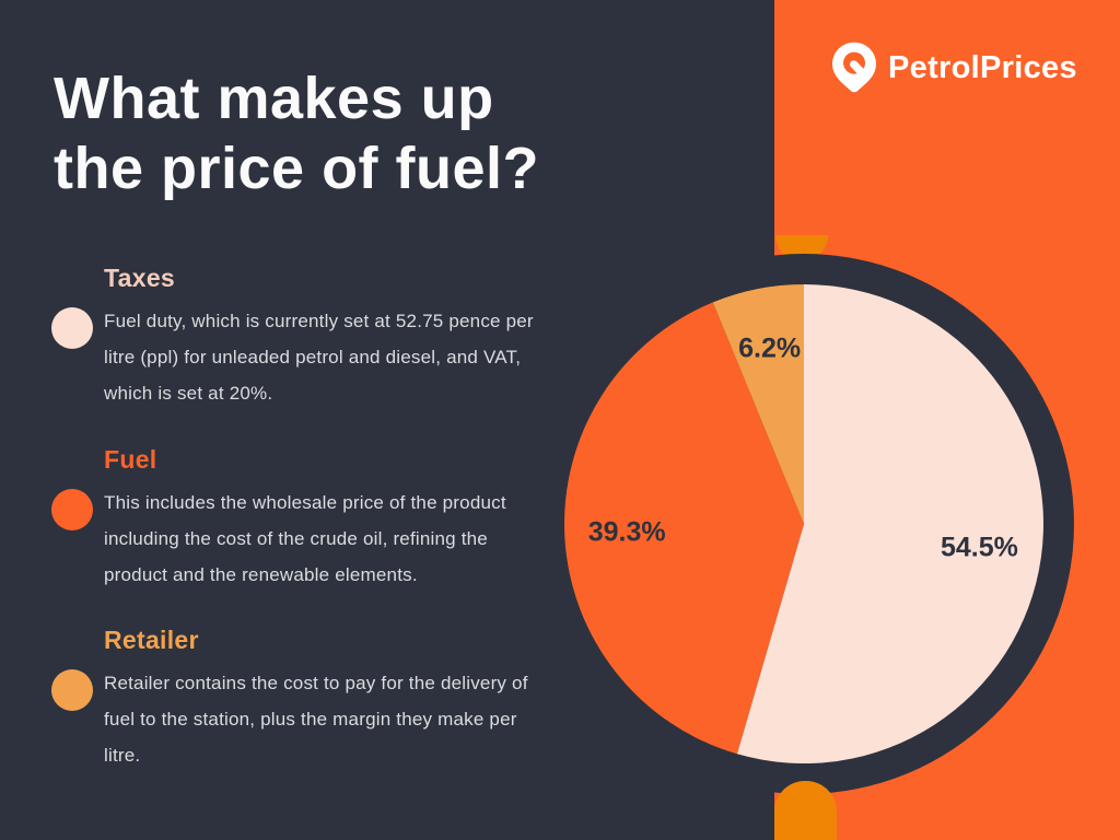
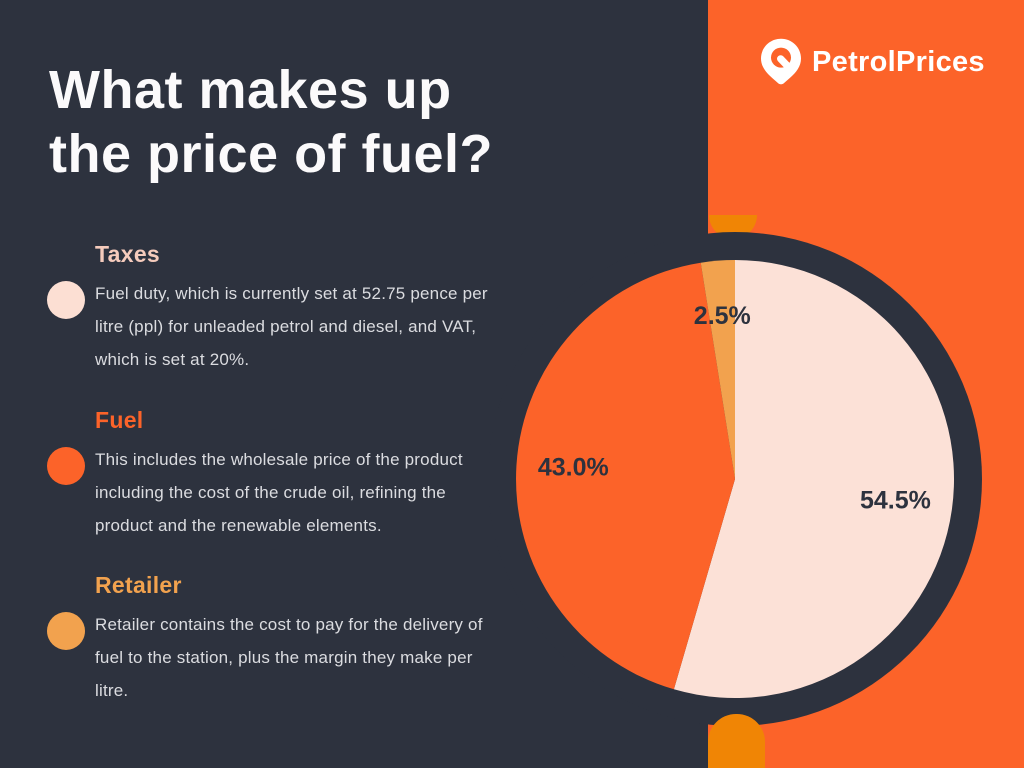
Fuel: 39.3% -> 43.0%
Retailer: 6.2% -> 2.5%
